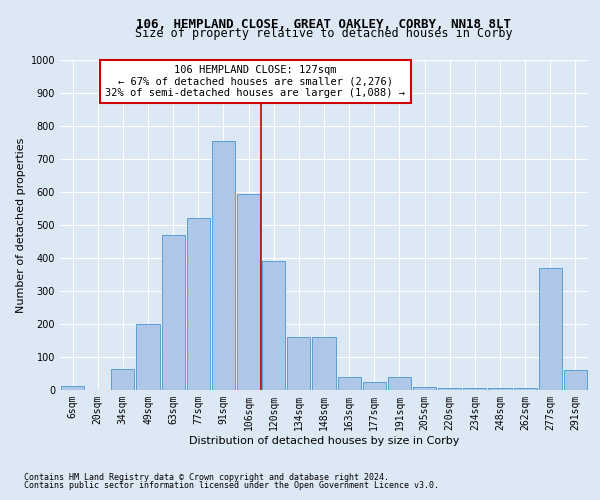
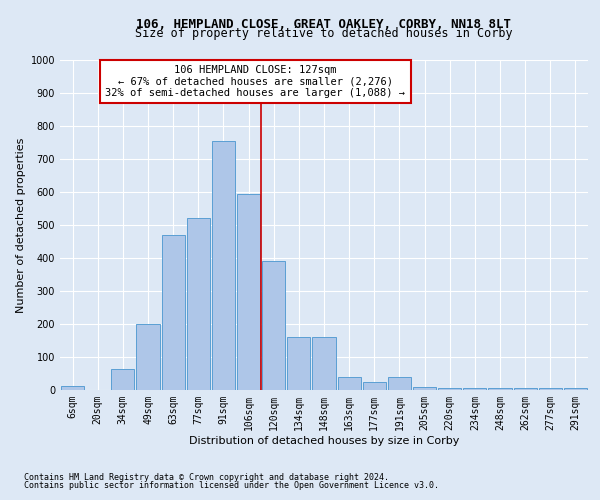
277sqm: 370 -> 5
291sqm: 60 -> 5
